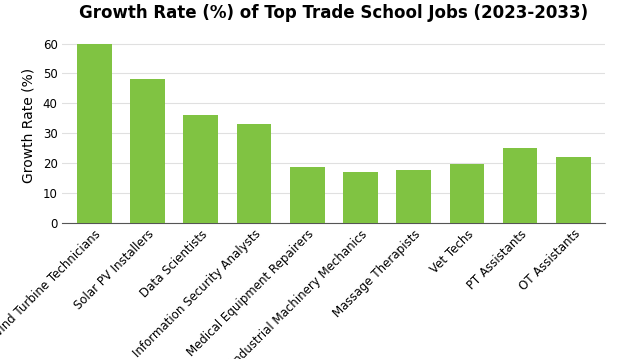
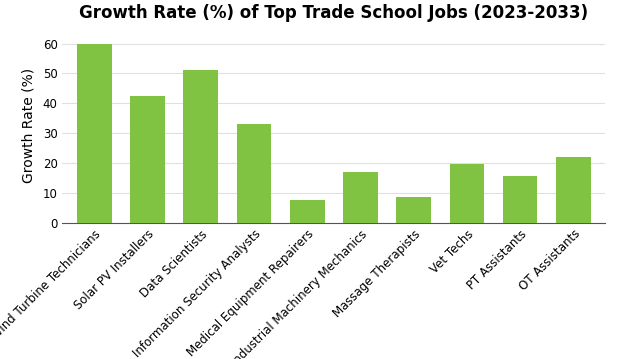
Solar PV Installers: 48.0 -> 42.5
Data Scientists: 36.0 -> 51.0
Medical Equipment Repairers: 18.5 -> 7.5
Massage Therapists: 17.5 -> 8.5
PT Assistants: 25.0 -> 15.5
